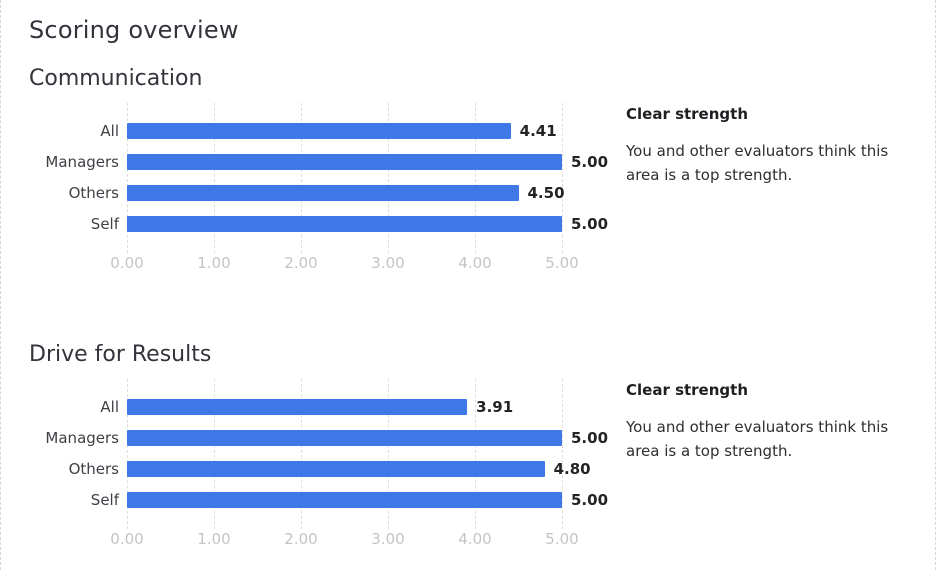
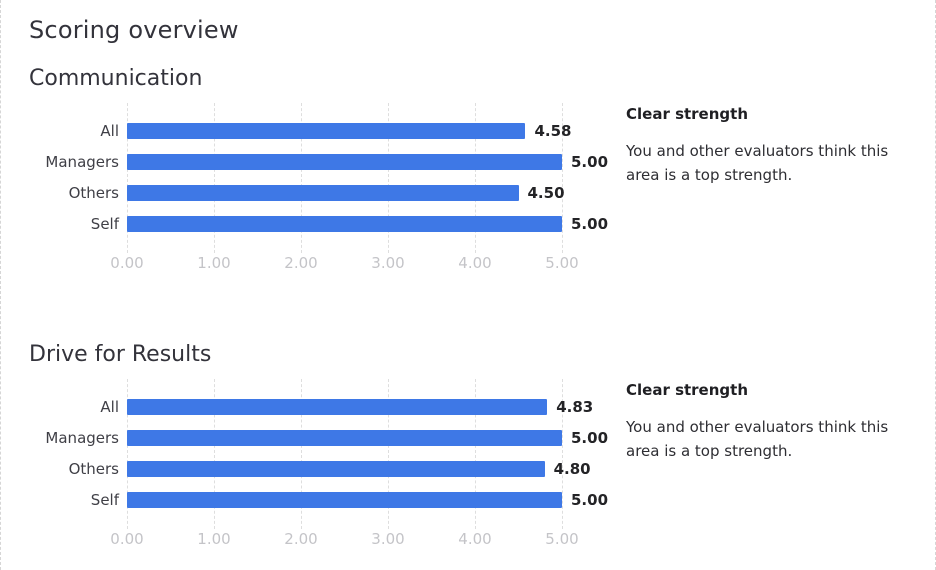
Communication/All: 4.41 -> 4.58
Drive for Results/All: 3.91 -> 4.83
